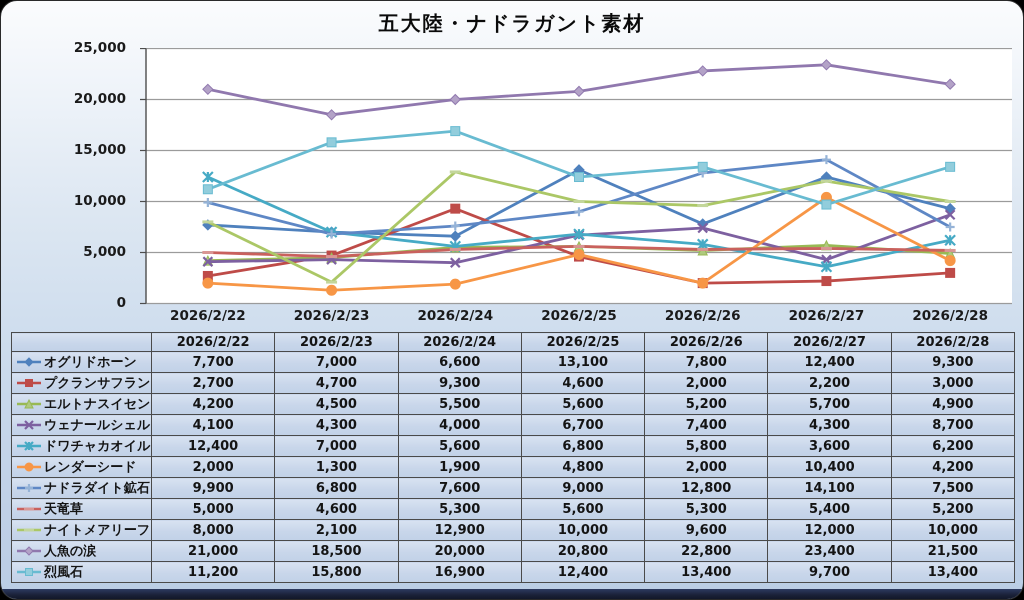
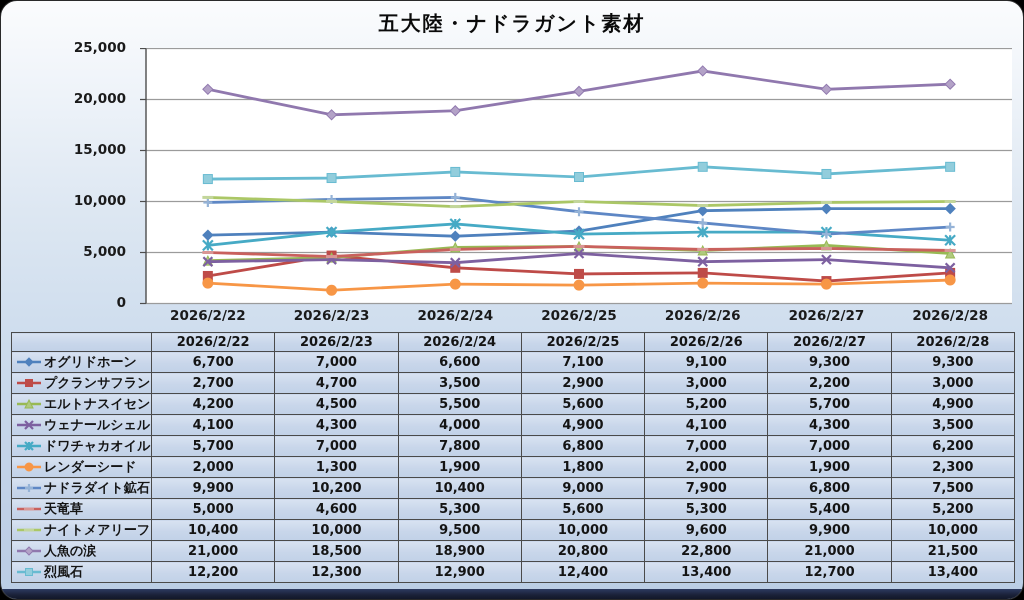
オグリドホーン/2026/2/22: 7,700 -> 6,700
ドワチャカオイル/2026/2/22: 12,400 -> 5,700
ナイトメアリーフ/2026/2/22: 8,000 -> 10,400
烈風石/2026/2/22: 11,200 -> 12,200
ナドラダイト鉱石/2026/2/23: 6,800 -> 10,200
ナイトメアリーフ/2026/2/23: 2,100 -> 10,000
烈風石/2026/2/23: 15,800 -> 12,300
プクランサフラン/2026/2/24: 9,300 -> 3,500
ドワチャカオイル/2026/2/24: 5,600 -> 7,800
ナドラダイト鉱石/2026/2/24: 7,600 -> 10,400
ナイトメアリーフ/2026/2/24: 12,900 -> 9,500
人魚の涙/2026/2/24: 20,000 -> 18,900
烈風石/2026/2/24: 16,900 -> 12,900
オグリドホーン/2026/2/25: 13,100 -> 7,100
プクランサフラン/2026/2/25: 4,600 -> 2,900
ウェナールシェル/2026/2/25: 6,700 -> 4,900
レンダーシード/2026/2/25: 4,800 -> 1,800
オグリドホーン/2026/2/26: 7,800 -> 9,100
プクランサフラン/2026/2/26: 2,000 -> 3,000
ウェナールシェル/2026/2/26: 7,400 -> 4,100
ドワチャカオイル/2026/2/26: 5,800 -> 7,000
ナドラダイト鉱石/2026/2/26: 12,800 -> 7,900
オグリドホーン/2026/2/27: 12,400 -> 9,300
ドワチャカオイル/2026/2/27: 3,600 -> 7,000
レンダーシード/2026/2/27: 10,400 -> 1,900
ナドラダイト鉱石/2026/2/27: 14,100 -> 6,800
ナイトメアリーフ/2026/2/27: 12,000 -> 9,900
人魚の涙/2026/2/27: 23,400 -> 21,000
烈風石/2026/2/27: 9,700 -> 12,700
ウェナールシェル/2026/2/28: 8,700 -> 3,500
レンダーシード/2026/2/28: 4,200 -> 2,300
